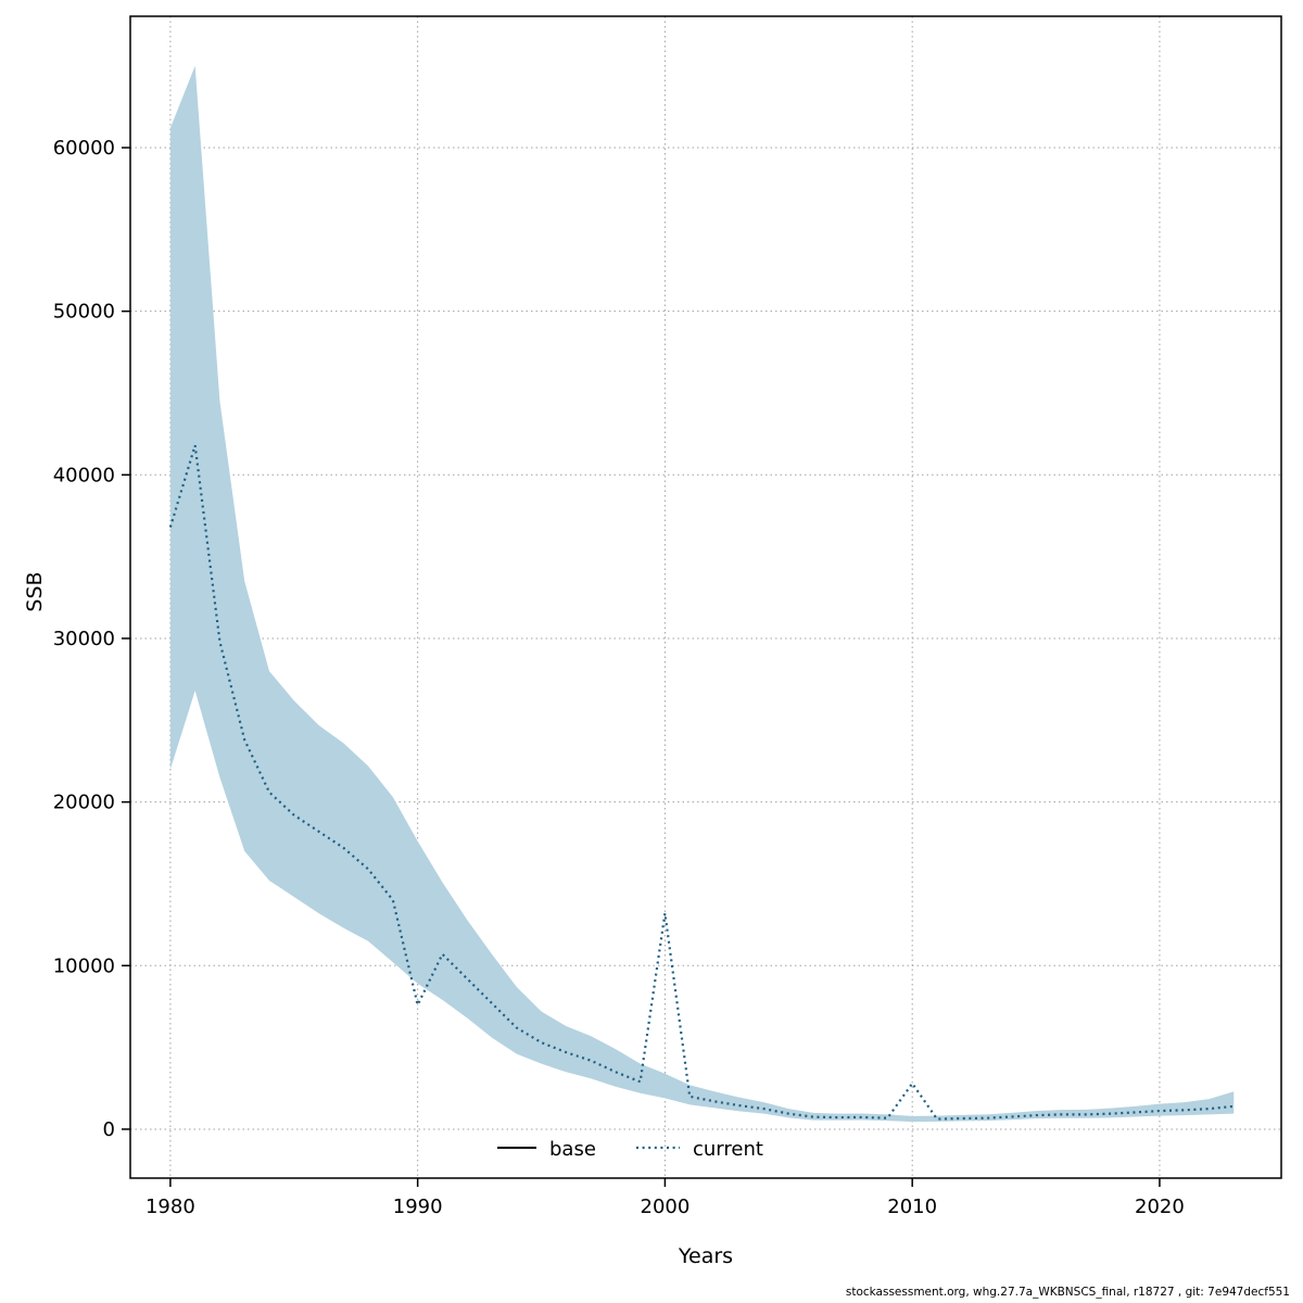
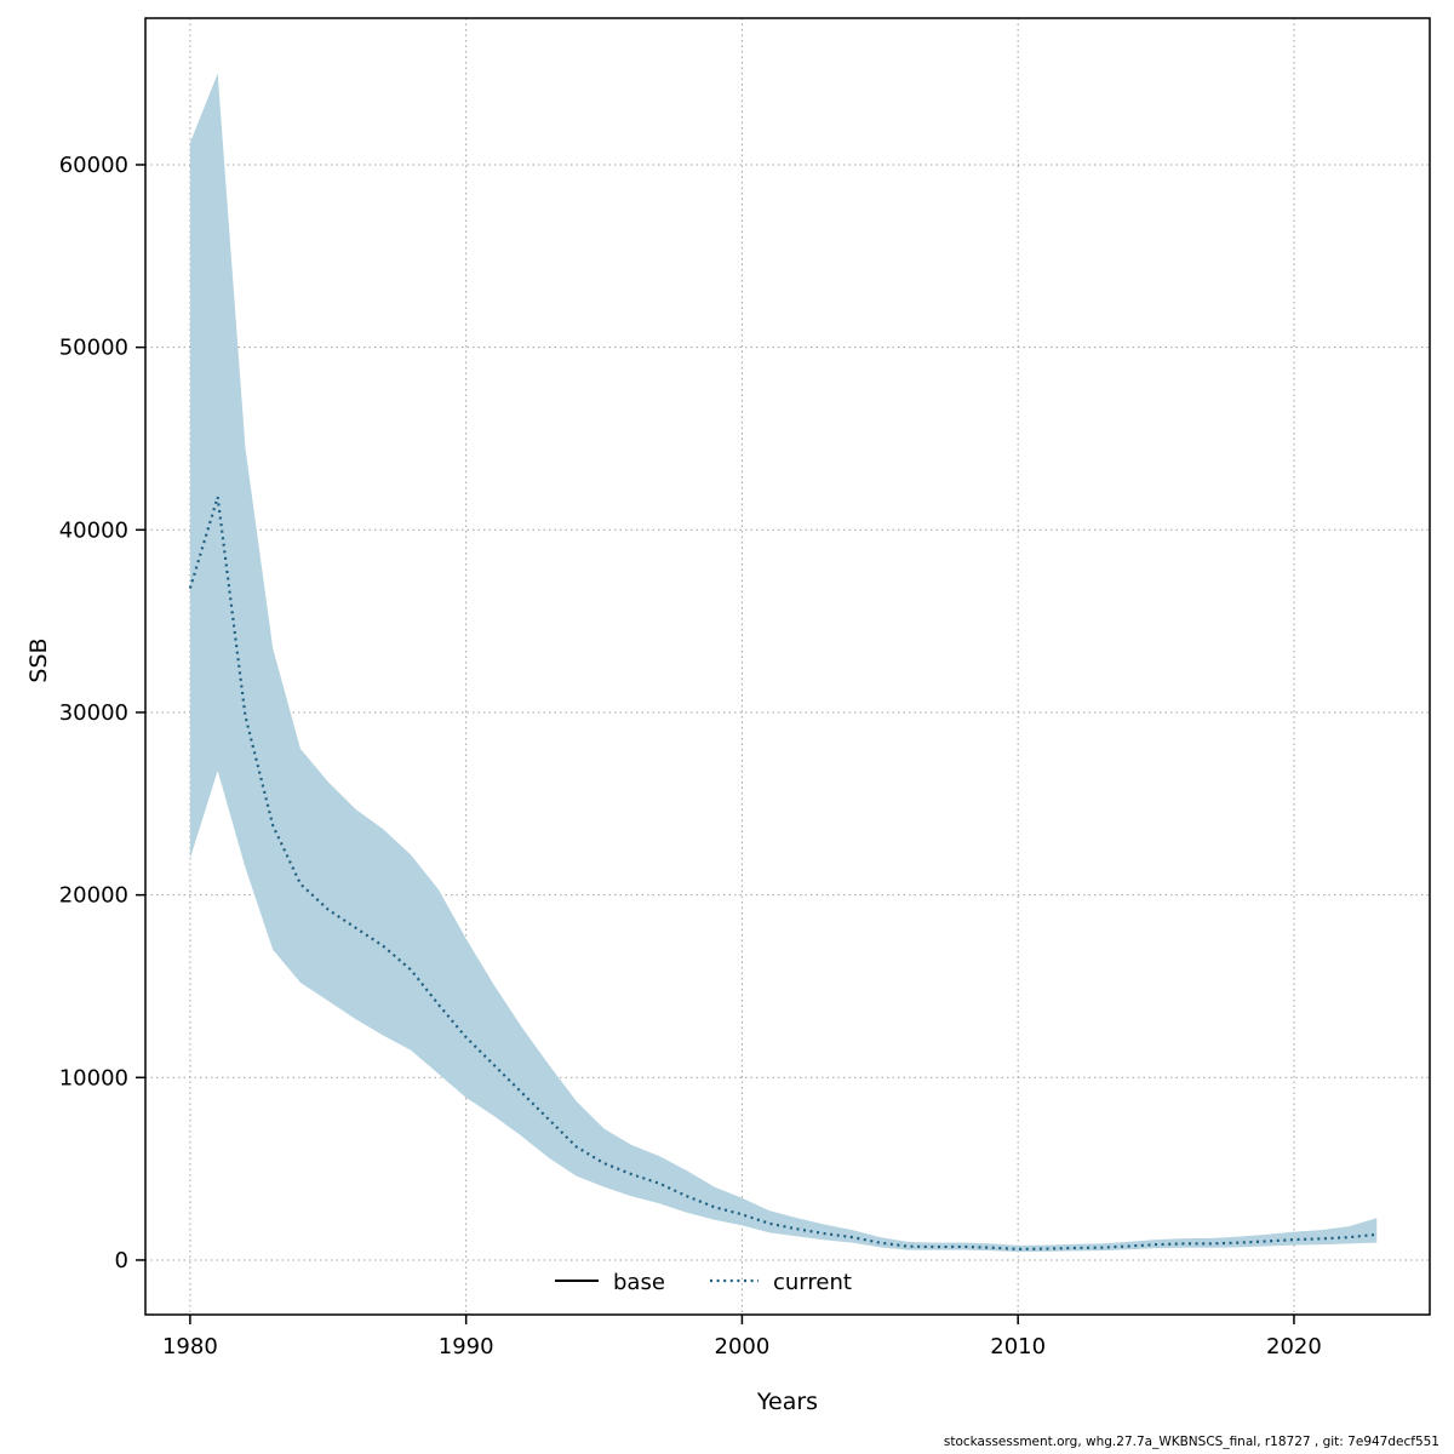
1990: 7600 -> 12200
2000: 13200 -> 2500
2010: 2800 -> 600
